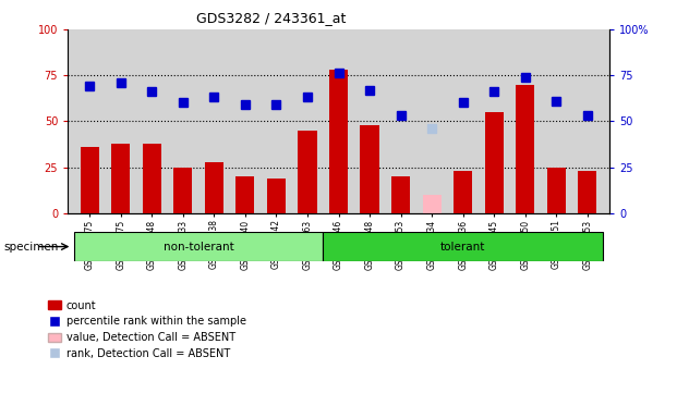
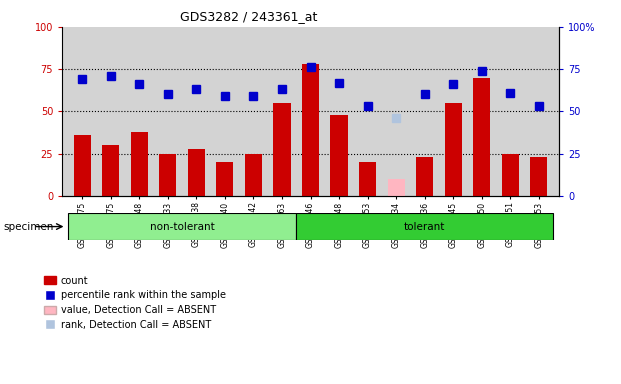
GSM124675: 38 -> 30
GSM124842: 19 -> 25
GSM124863: 45 -> 55
